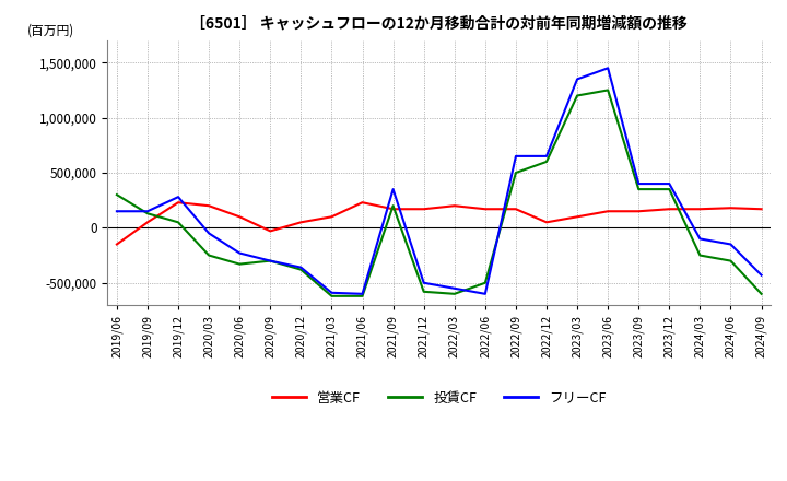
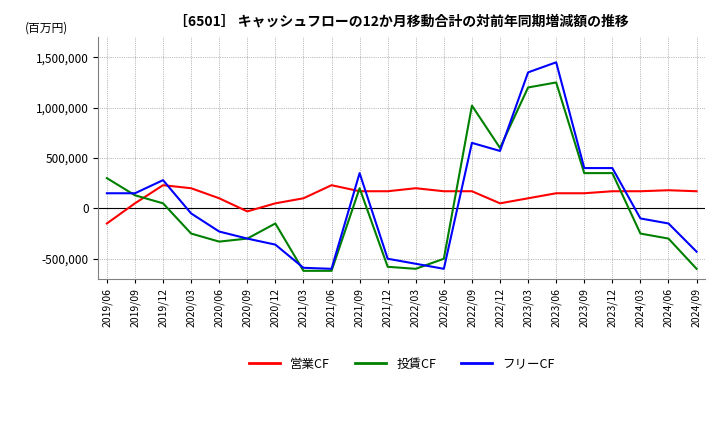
投賃CF/2020/12: -380,000 -> -150,000
投賃CF/2022/09: 500,000 -> 1,020,000
フリーCF/2022/12: 650,000 -> 570,000
